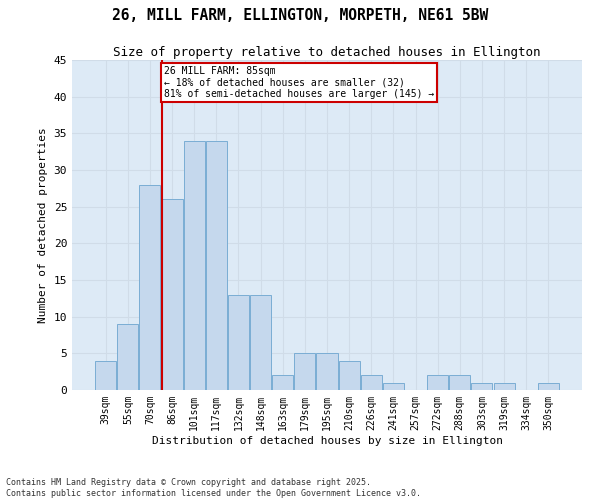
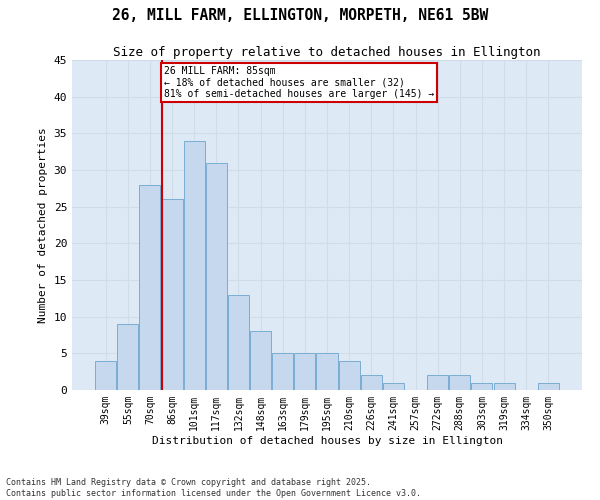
117sqm: 34 -> 31
148sqm: 13 -> 8
163sqm: 2 -> 5
